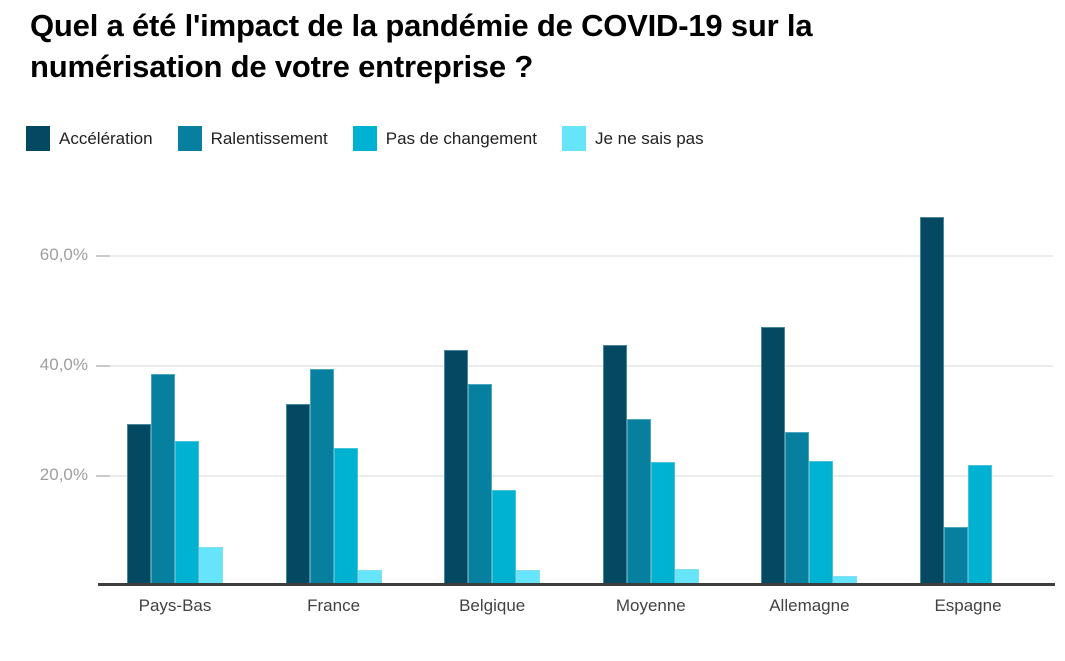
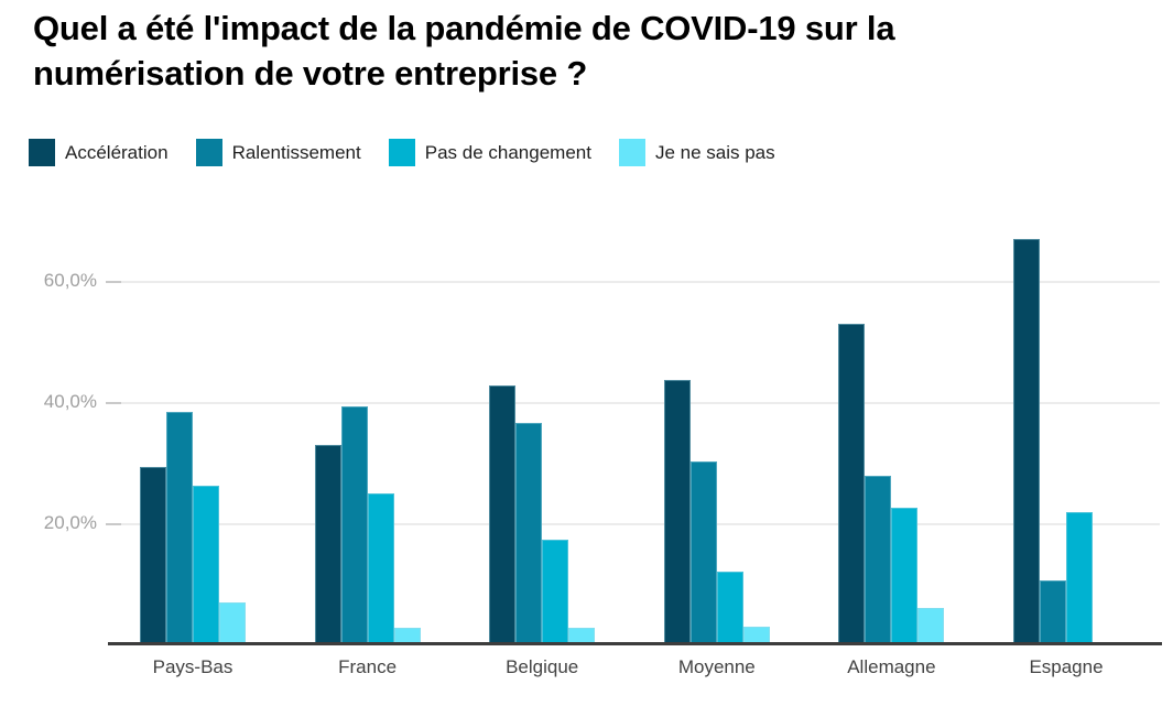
Pas de changement/Moyenne: 22% -> 12%
Accélération/Allemagne: 47% -> 53%
Je ne sais pas/Allemagne: 2% -> 6%
